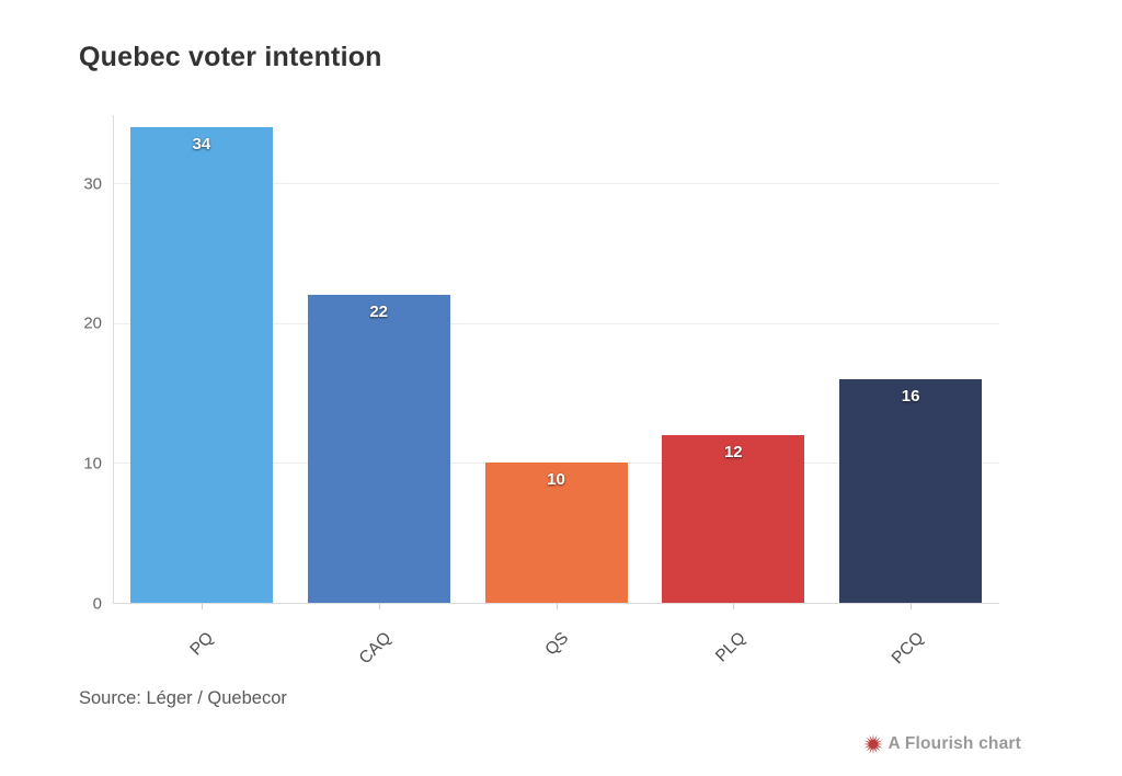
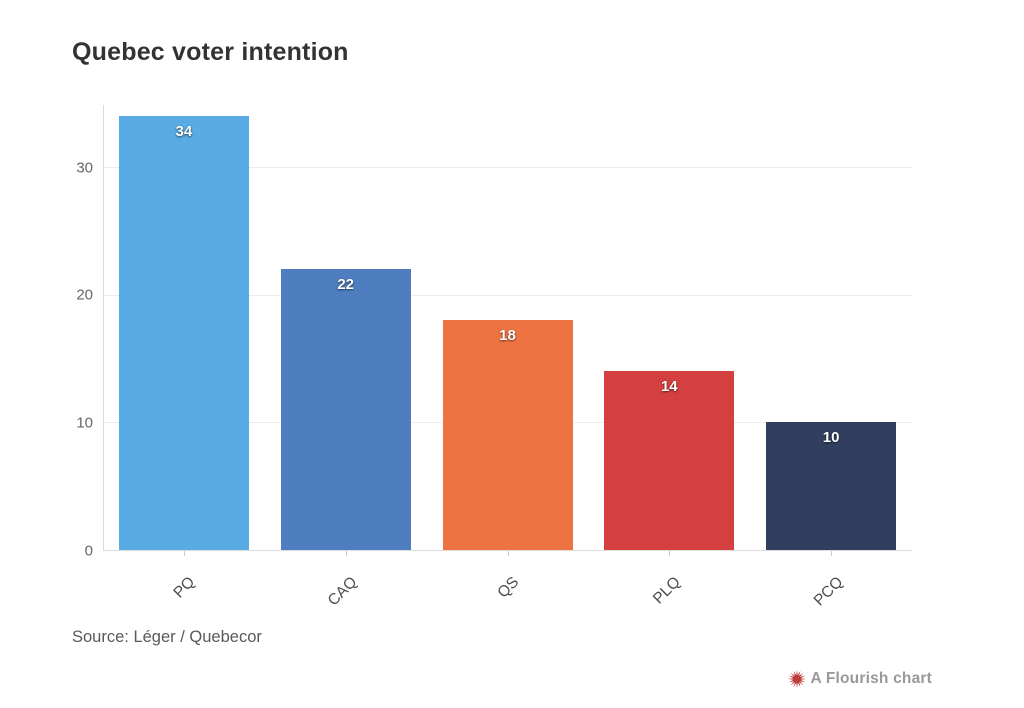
QS: 10 -> 18
PLQ: 12 -> 14
PCQ: 16 -> 10
